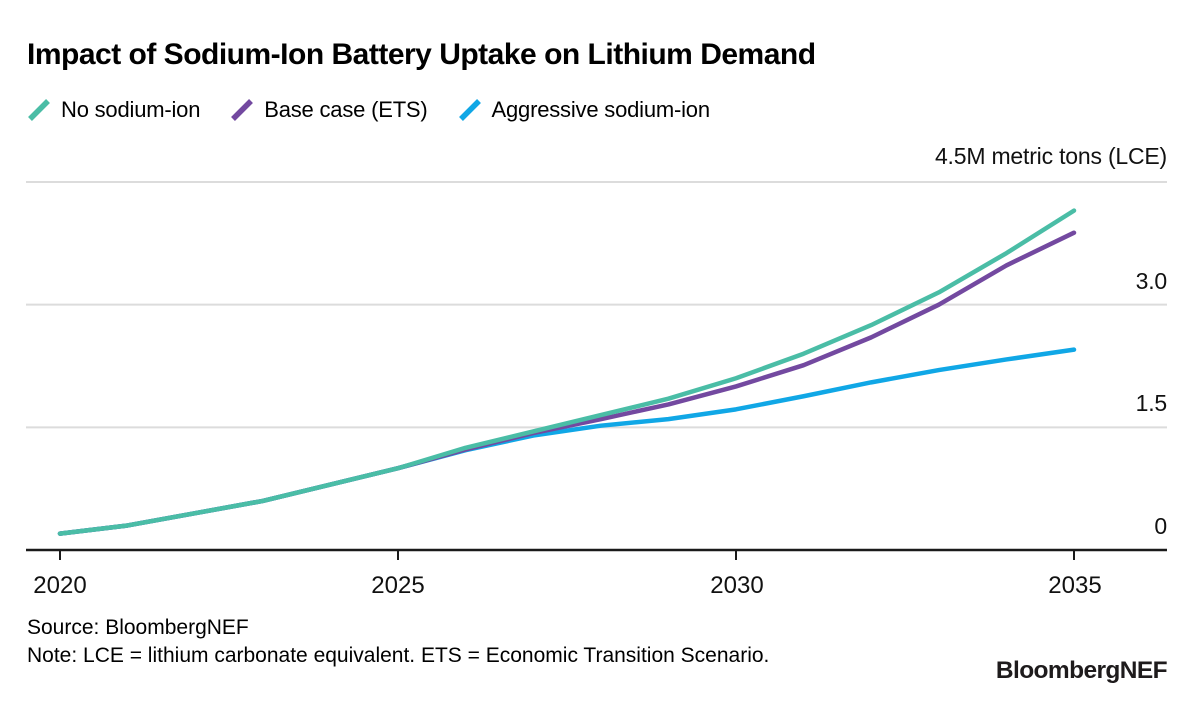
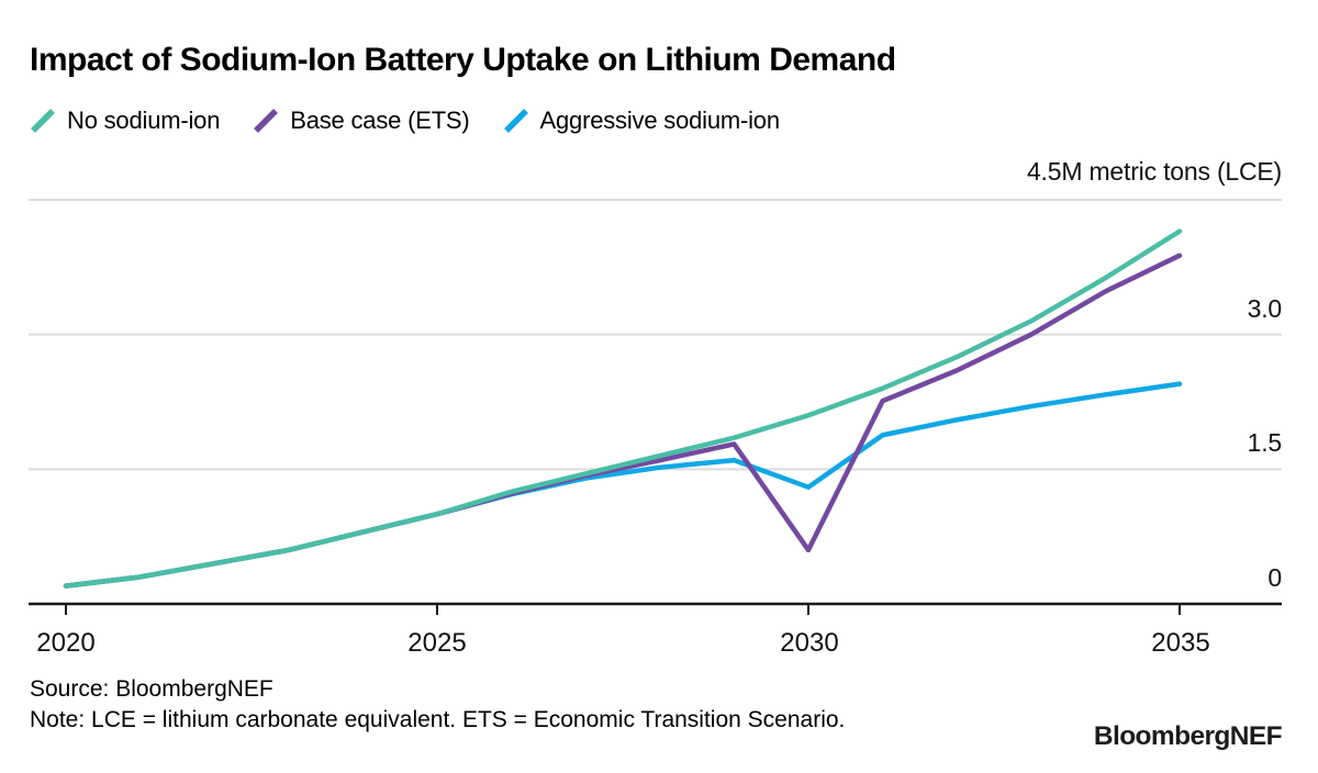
Base case (ETS)/2030: 2.0 -> 0.6
Aggressive sodium-ion/2030: 1.7 -> 1.3
